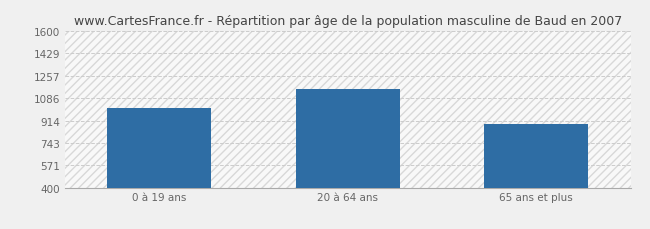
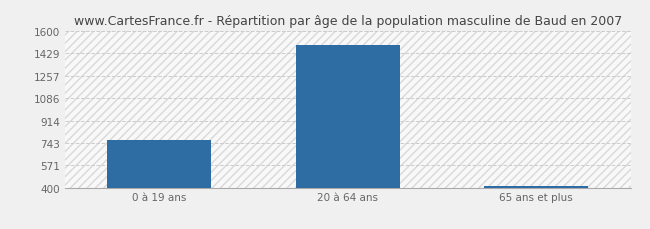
0 à 19 ans: 1010 -> 760
20 à 64 ans: 1160 -> 1490
65 ans et plus: 890 -> 410
